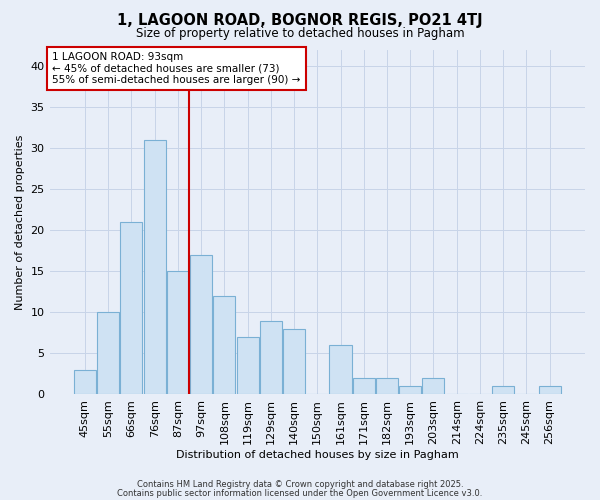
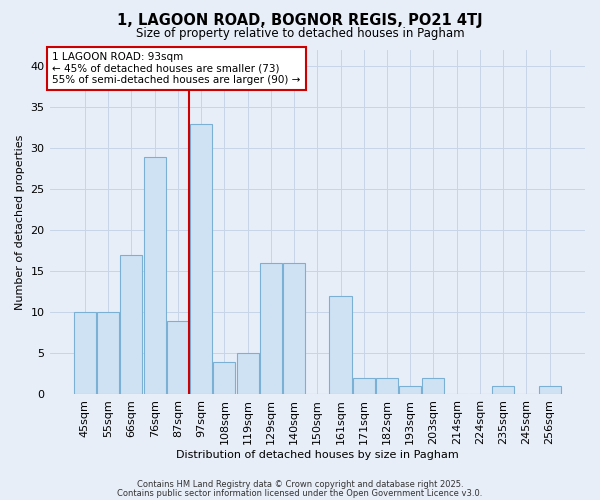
45sqm: 3 -> 10
66sqm: 21 -> 17
76sqm: 31 -> 29
87sqm: 15 -> 9
97sqm: 17 -> 33
108sqm: 12 -> 4
119sqm: 7 -> 5
129sqm: 9 -> 16
140sqm: 8 -> 16
161sqm: 6 -> 12
